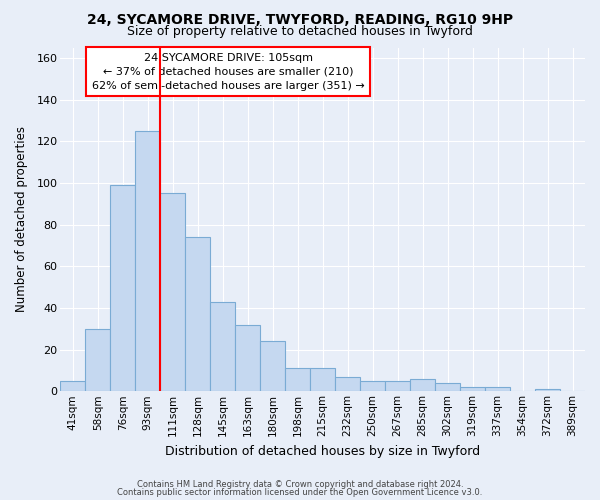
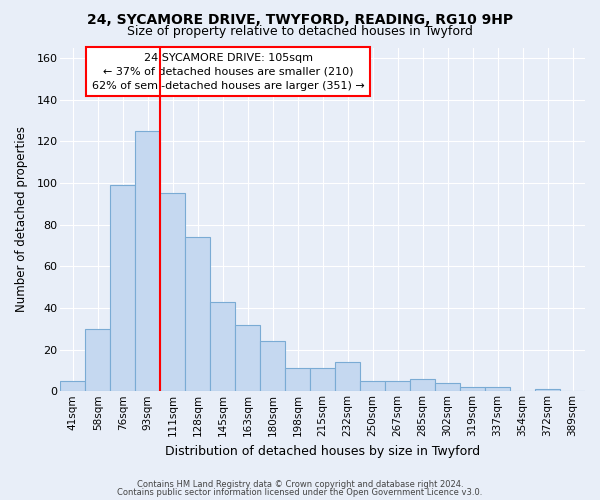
232sqm: 7 -> 14
